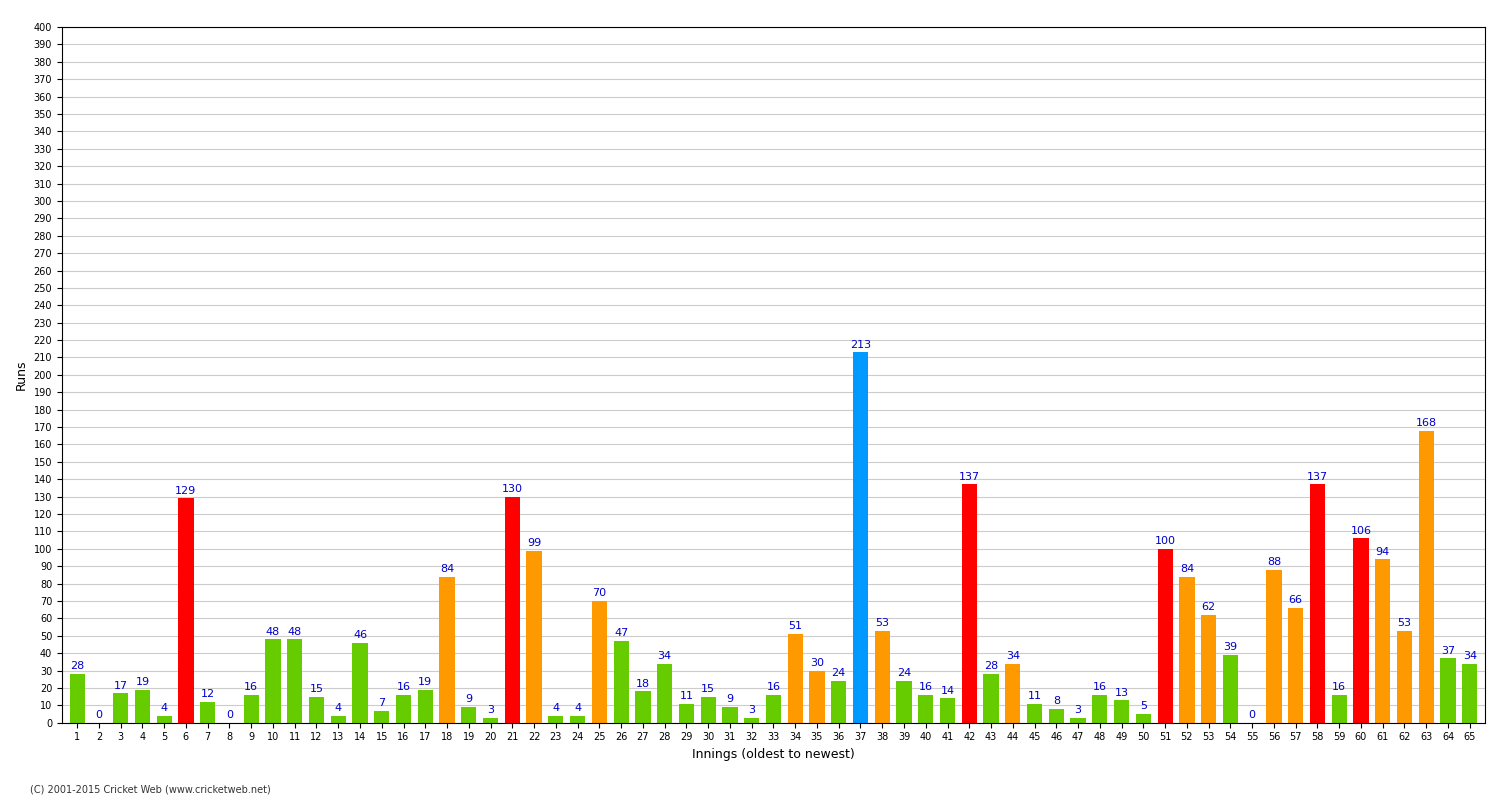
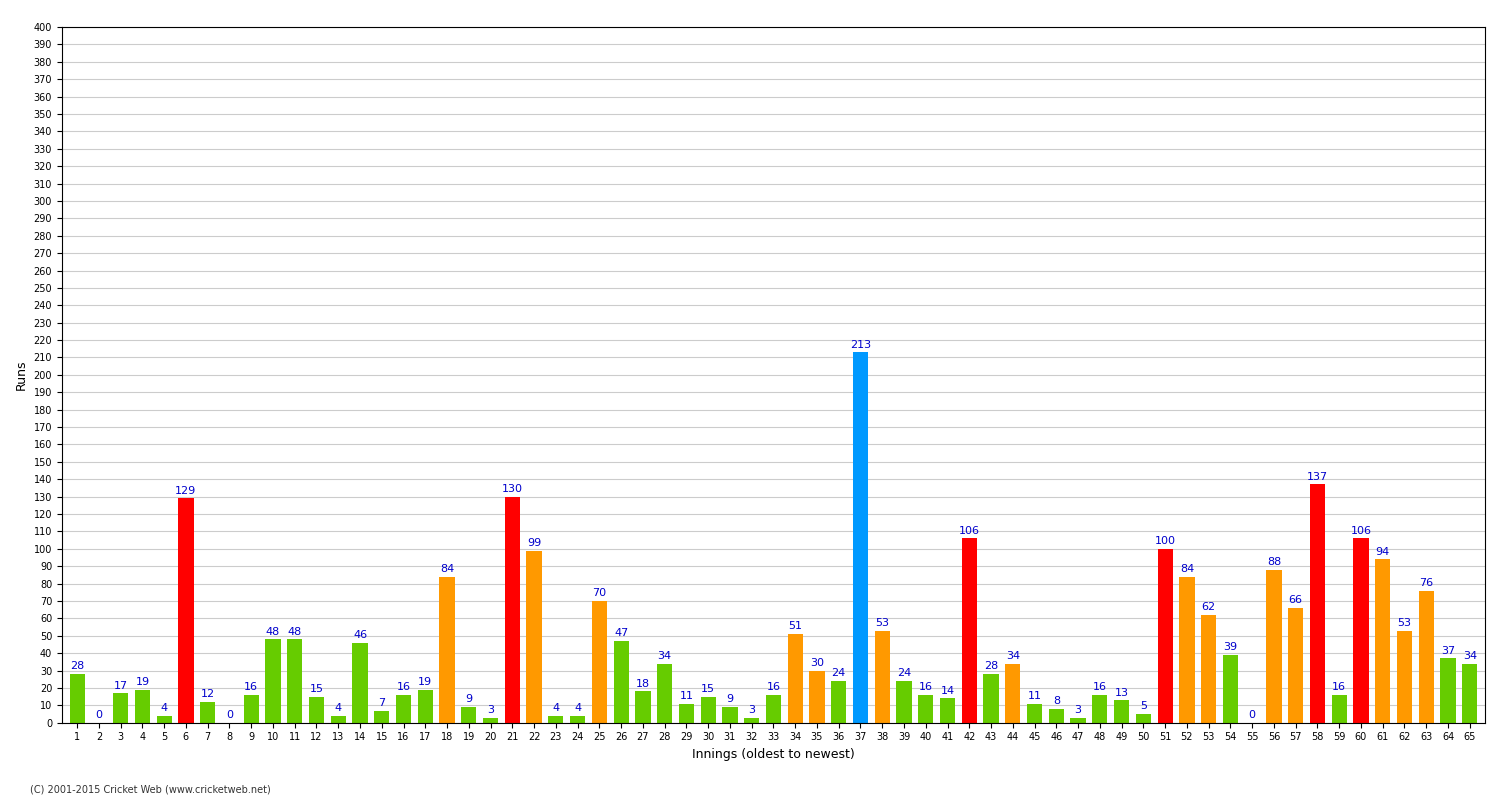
42: 137 -> 106
63: 168 -> 76
